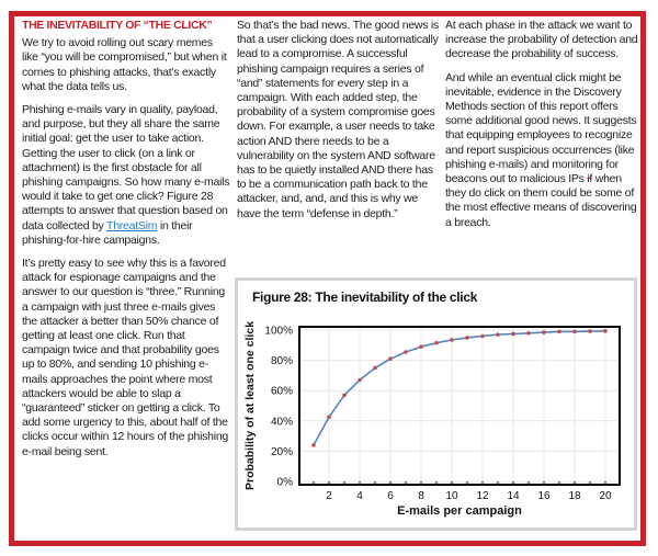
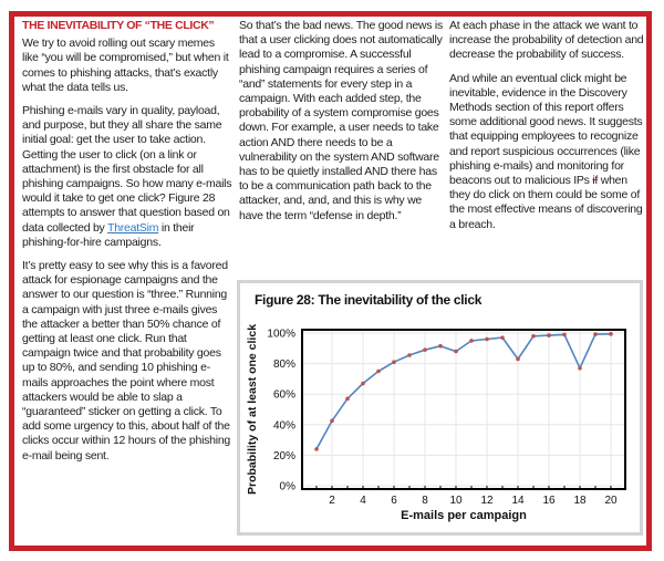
10: 94% -> 88%
14: 98% -> 83%
18: 99% -> 77%
